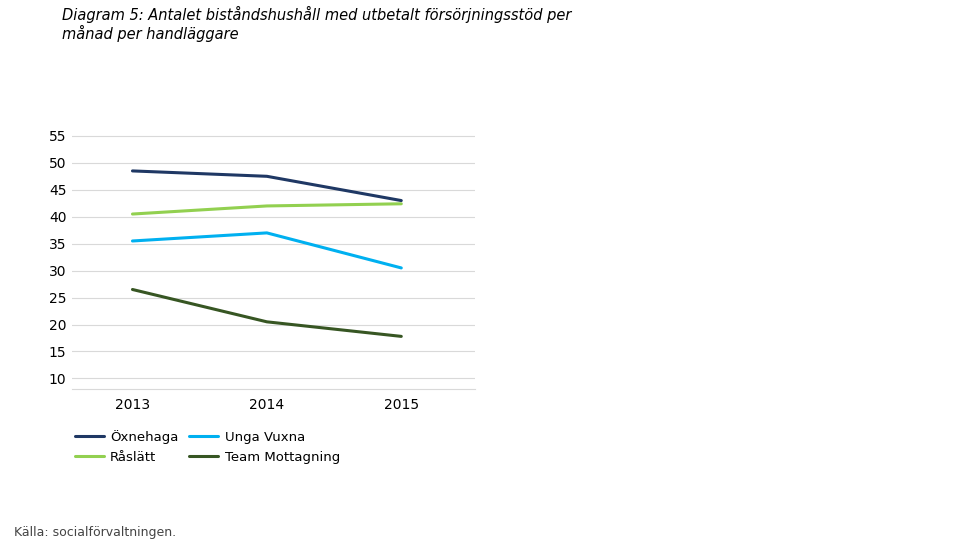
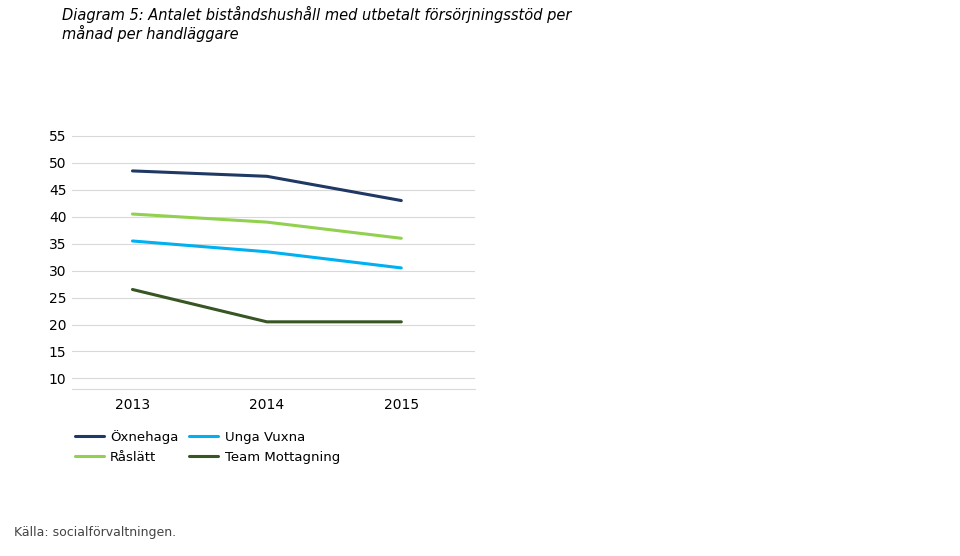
Råslätt/2014: 42.0 -> 39.0
Unga Vuxna/2014: 37.0 -> 33.5
Råslätt/2015: 42.4 -> 36.0
Team Mottagning/2015: 17.8 -> 20.5
